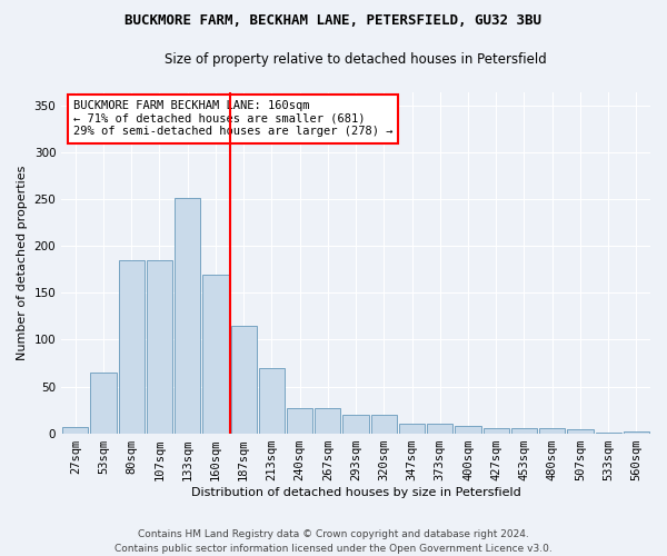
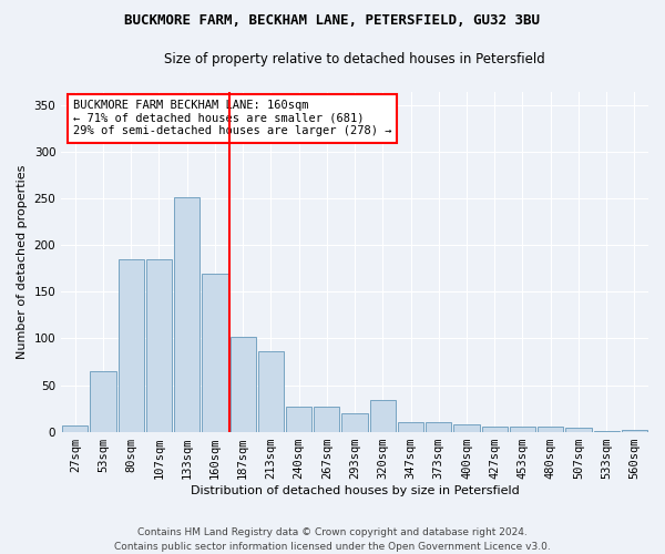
187sqm: 115 -> 102
213sqm: 70 -> 86
320sqm: 20 -> 34
